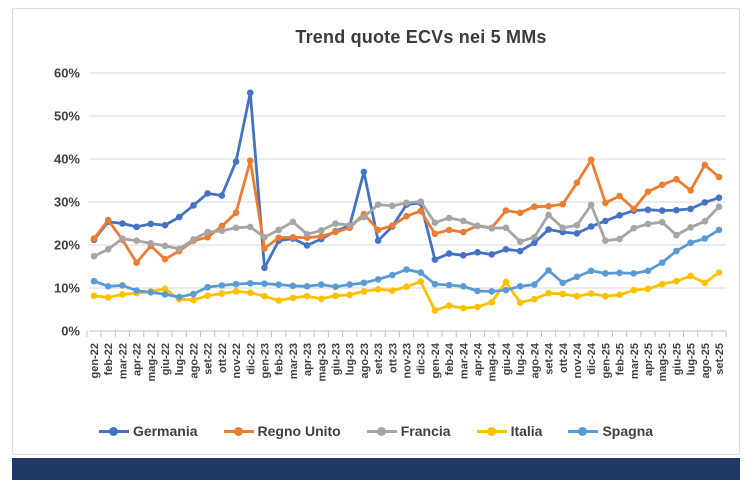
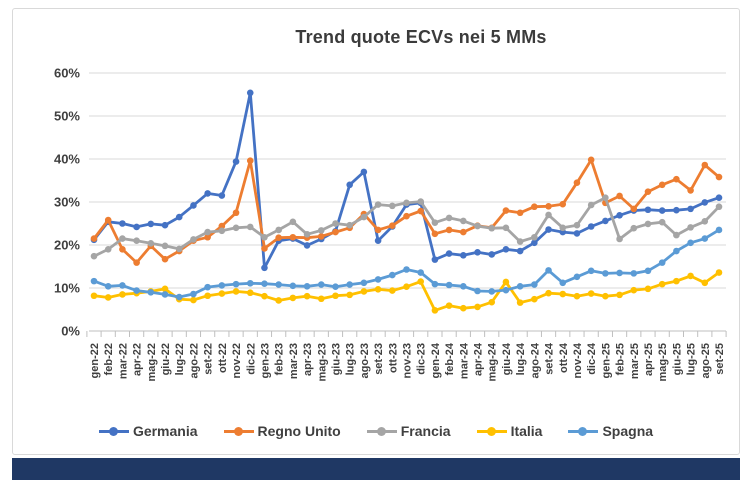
Regno Unito/mar-22: 21% -> 19%
Germania/lug-23: 24% -> 34%
Francia/gen-25: 21% -> 31%
